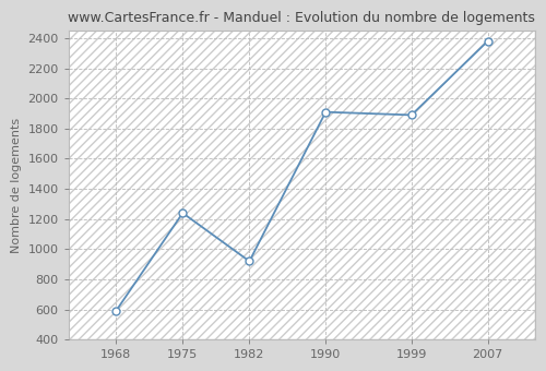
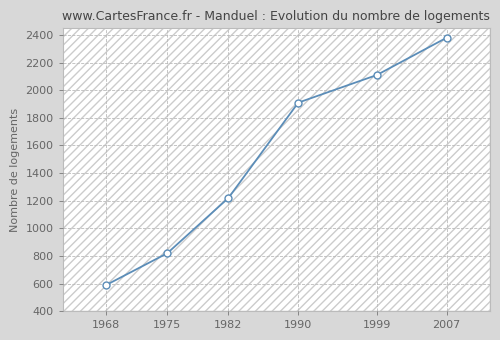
1975: 1240 -> 820
1982: 920 -> 1220
1999: 1890 -> 2110
